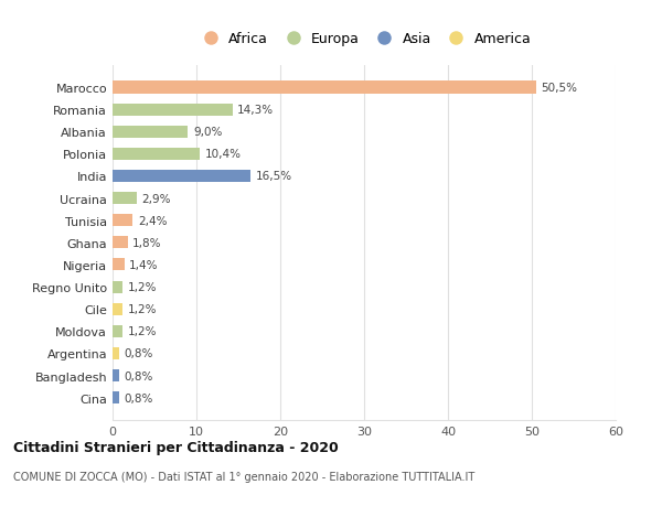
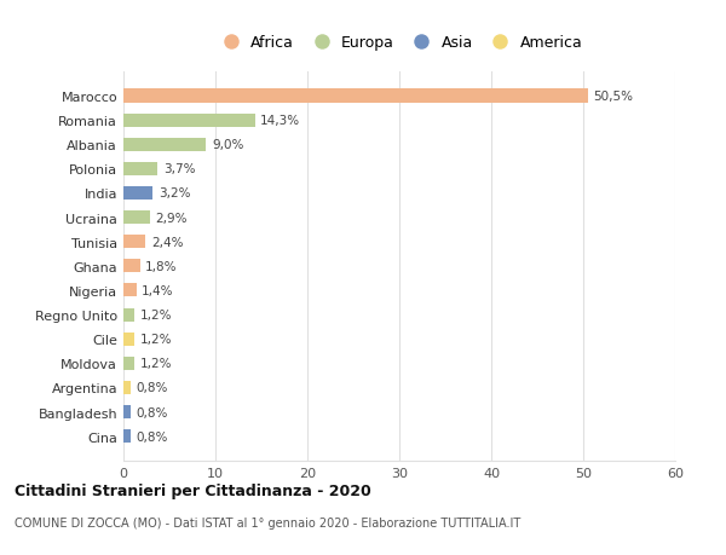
Polonia: 10,4% -> 3,7%
India: 16,5% -> 3,2%
